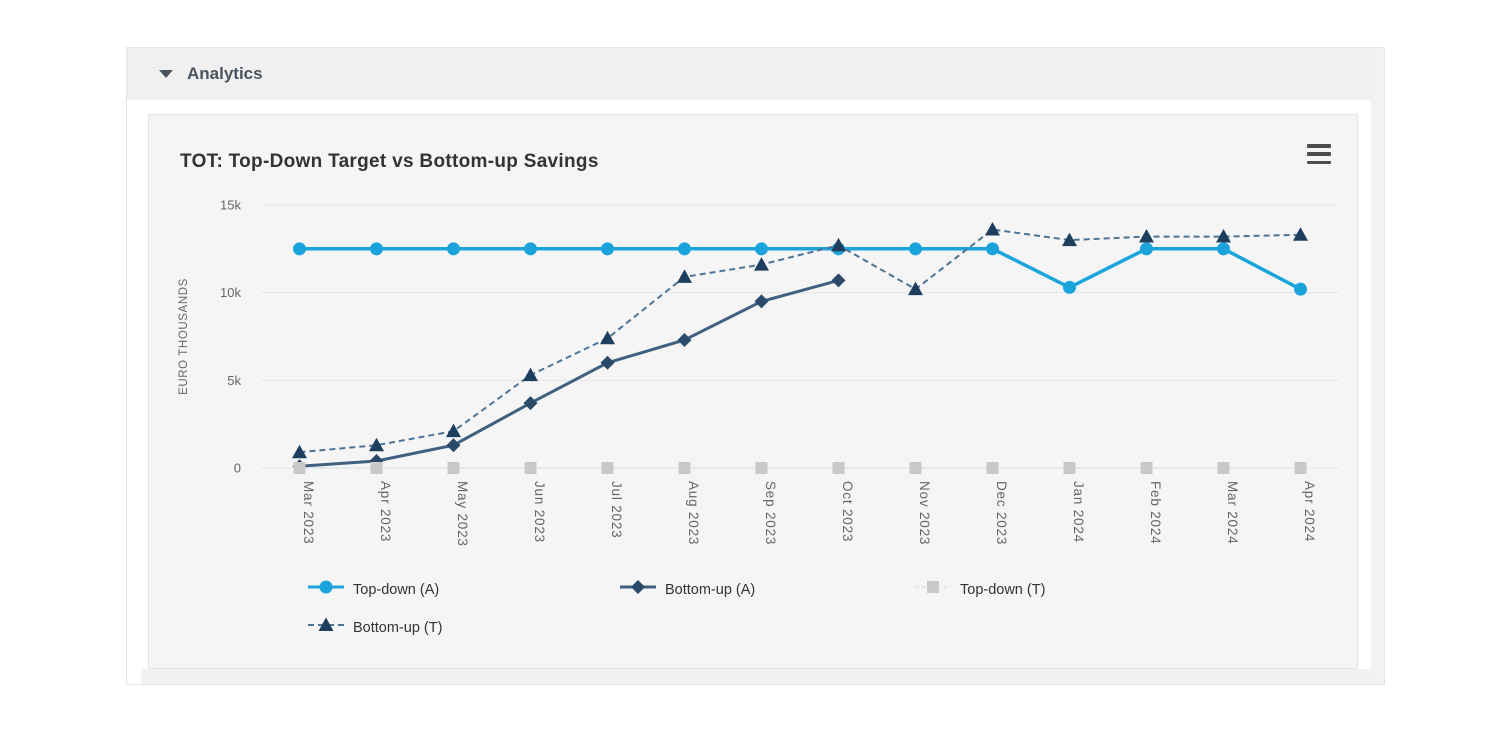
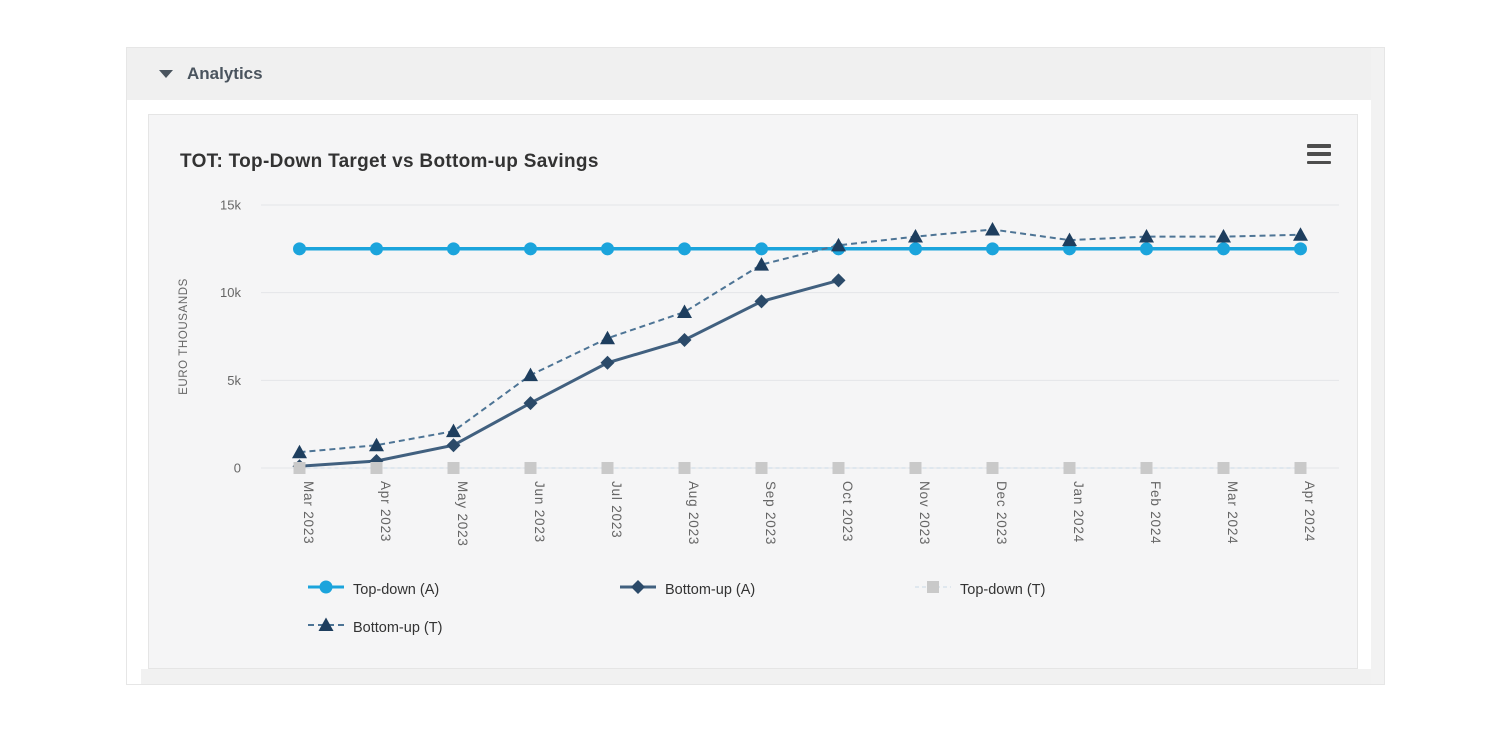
Bottom-up (T)/Aug 2023: 10.9k -> 8.9k
Bottom-up (T)/Nov 2023: 10.2k -> 13.2k
Top-down (A)/Jan 2024: 10.3k -> 12.5k
Top-down (A)/Apr 2024: 10.2k -> 12.5k
